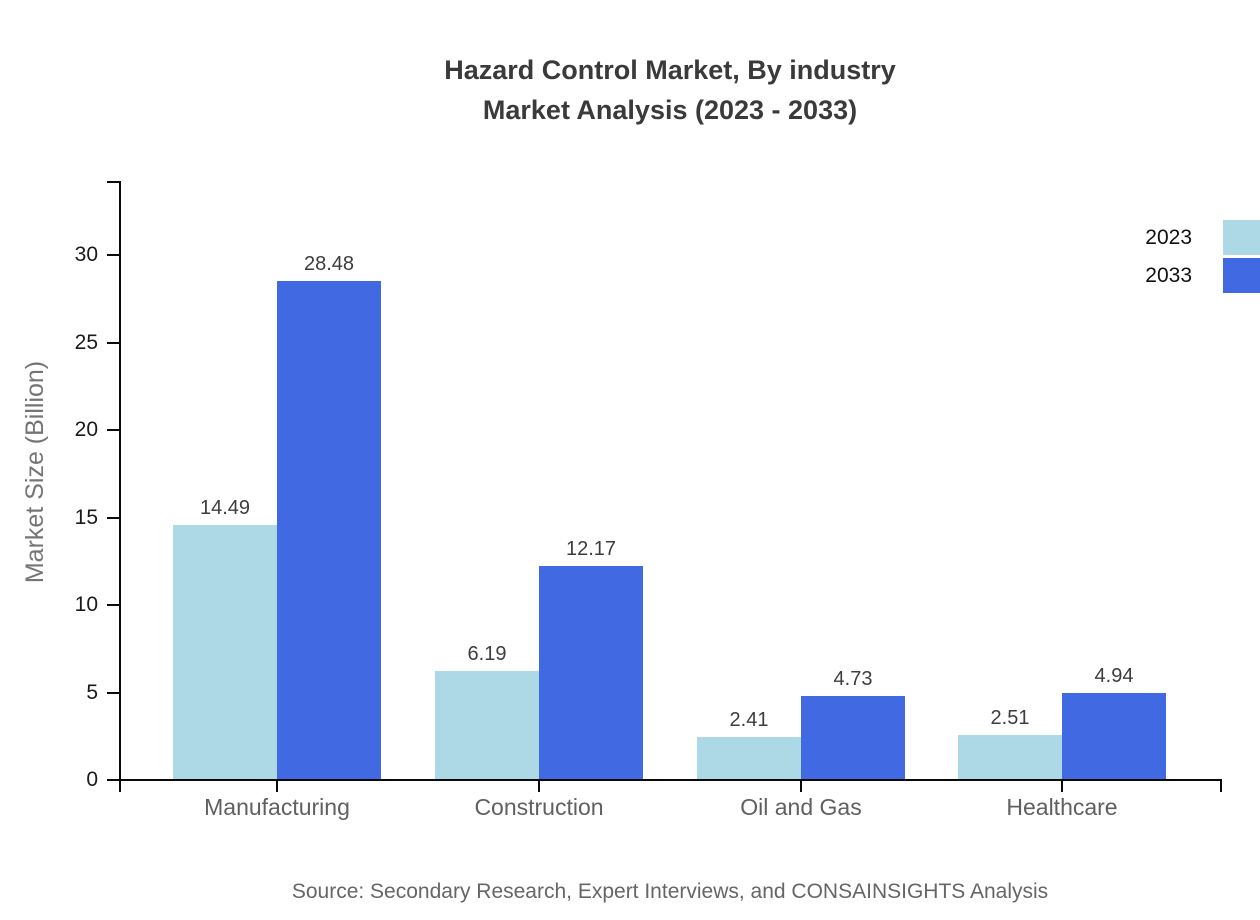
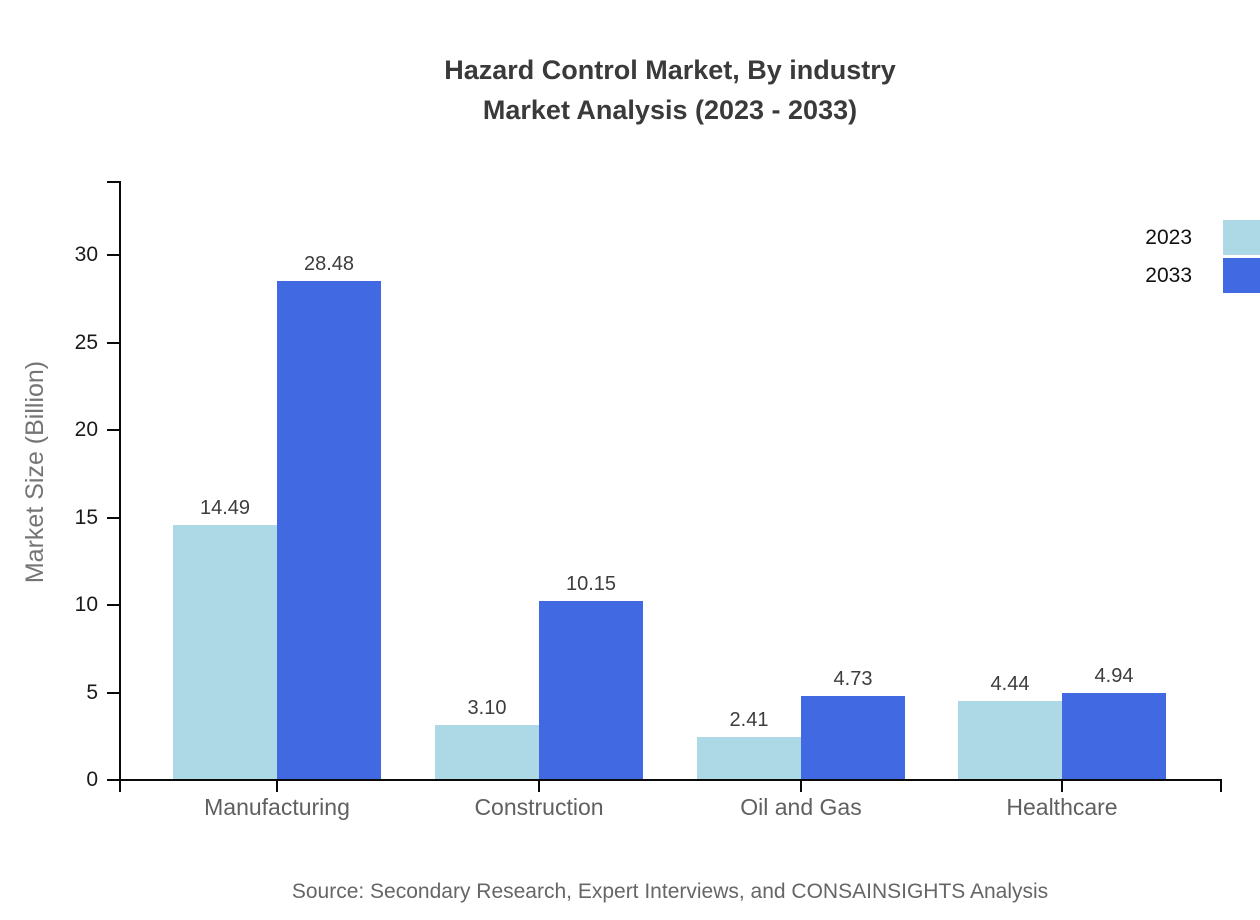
2023/Construction: 6.19 -> 3.10
2033/Construction: 12.17 -> 10.15
2023/Healthcare: 2.51 -> 4.44
